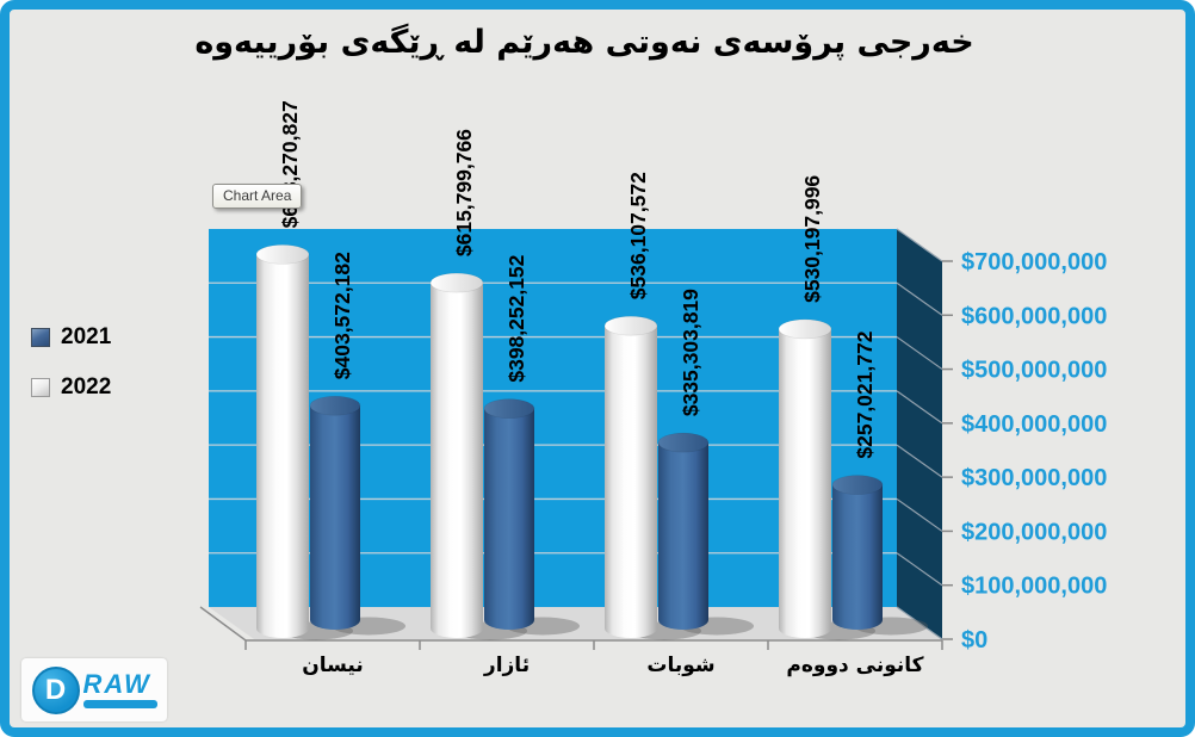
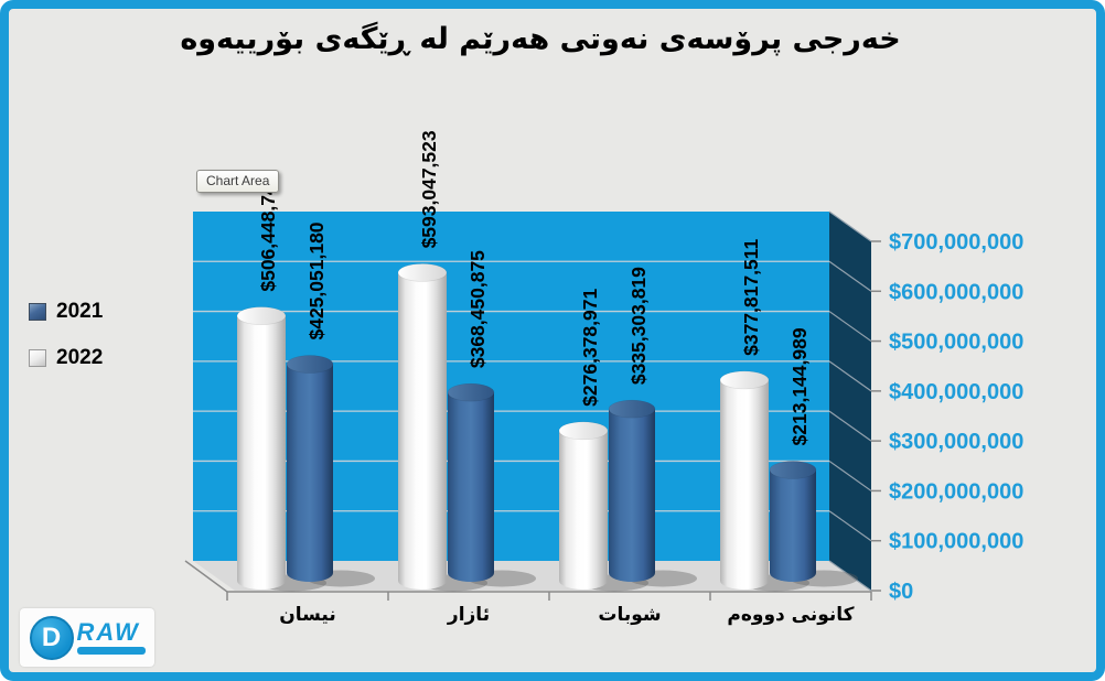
2021/نیسان: $403,572,182 -> $425,051,180
2022/نیسان: $668,270,827 -> $506,448,744
2021/ئازار: $398,252,152 -> $368,450,875
2022/ئازار: $615,799,766 -> $593,047,523
2022/شوبات: $536,107,572 -> $276,378,971
2021/کانونی دووەم: $257,021,772 -> $213,144,989
2022/کانونی دووەم: $530,197,996 -> $377,817,511
